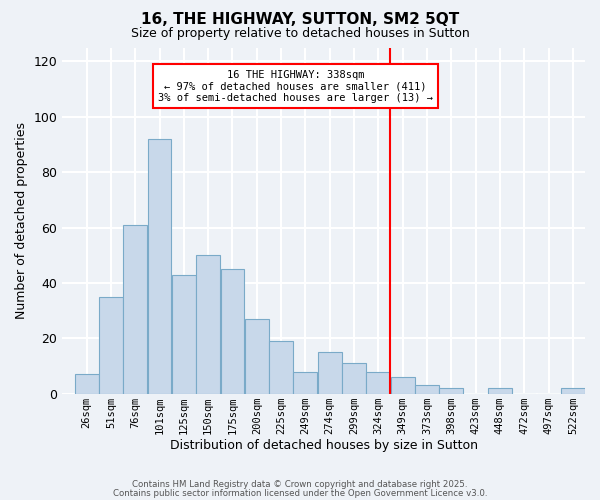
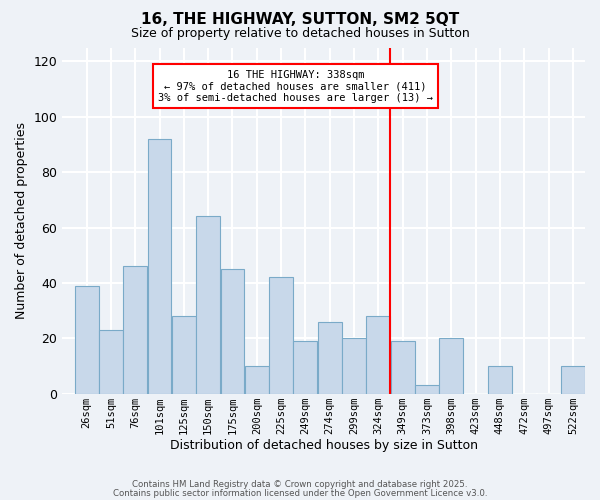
26sqm: 7 -> 39
51sqm: 35 -> 23
76sqm: 61 -> 46
125sqm: 43 -> 28
150sqm: 50 -> 64
200sqm: 27 -> 10
225sqm: 19 -> 42
249sqm: 8 -> 19
274sqm: 15 -> 26
299sqm: 11 -> 20
324sqm: 8 -> 28
349sqm: 6 -> 19
398sqm: 2 -> 20
448sqm: 2 -> 10
522sqm: 2 -> 10
